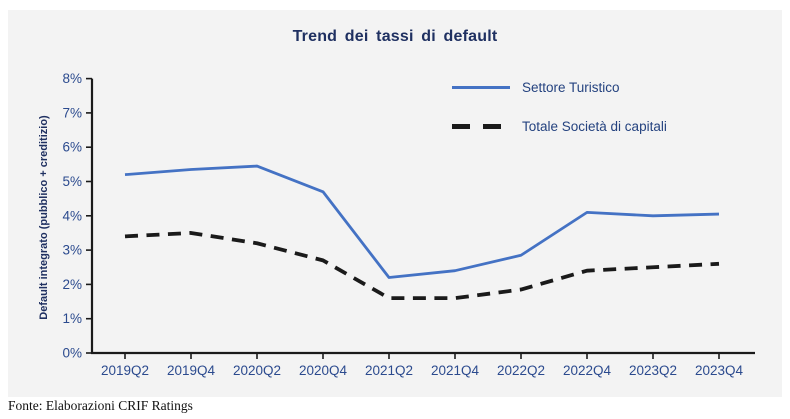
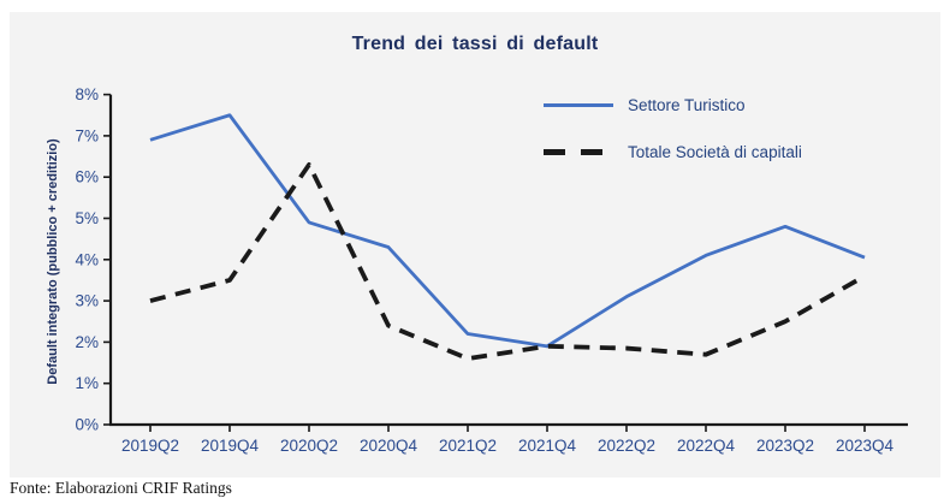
Settore Turistico/2019Q2: 5.2% -> 6.9%
Totale Società di capitali/2019Q2: 3.4% -> 3.0%
Settore Turistico/2019Q4: 5.3% -> 7.5%
Settore Turistico/2020Q2: 5.5% -> 4.9%
Totale Società di capitali/2020Q2: 3.2% -> 6.3%
Settore Turistico/2020Q4: 4.7% -> 4.3%
Totale Società di capitali/2020Q4: 2.7% -> 2.4%
Settore Turistico/2021Q4: 2.4% -> 1.9%
Totale Società di capitali/2021Q4: 1.6% -> 1.9%
Settore Turistico/2022Q2: 2.9% -> 3.1%
Totale Società di capitali/2022Q4: 2.4% -> 1.7%
Settore Turistico/2023Q2: 4.0% -> 4.8%
Totale Società di capitali/2023Q4: 2.6% -> 3.6%
